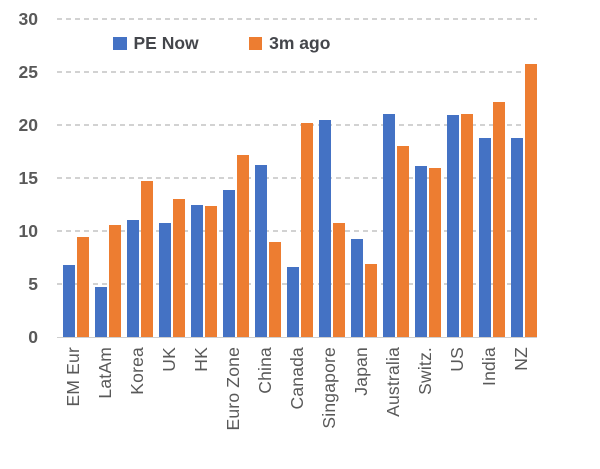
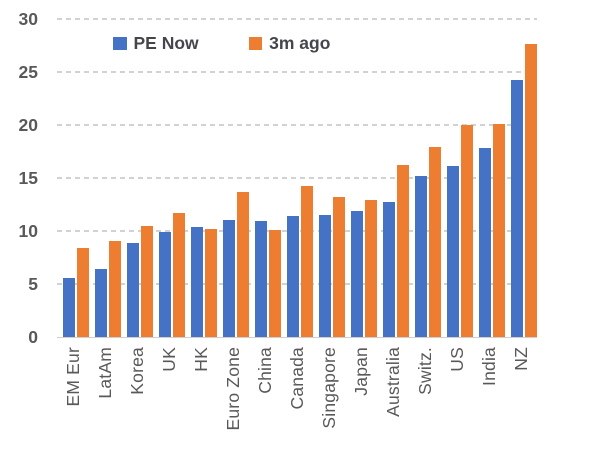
PE Now/EM Eur: 6.8 -> 5.6
3m ago/EM Eur: 9.4 -> 8.4
PE Now/LatAm: 4.7 -> 6.4
3m ago/LatAm: 10.6 -> 9.1
PE Now/Korea: 11.0 -> 8.9
3m ago/Korea: 14.7 -> 10.5
PE Now/UK: 10.8 -> 9.9
3m ago/UK: 13.0 -> 11.7
PE Now/HK: 12.5 -> 10.4
3m ago/HK: 12.4 -> 10.2
PE Now/Euro Zone: 13.9 -> 11.0
3m ago/Euro Zone: 17.2 -> 13.7
PE Now/China: 16.2 -> 10.9
3m ago/China: 9.0 -> 10.1
PE Now/Canada: 6.6 -> 11.4
3m ago/Canada: 20.2 -> 14.2
PE Now/Singapore: 20.5 -> 11.5
3m ago/Singapore: 10.8 -> 13.2
PE Now/Japan: 9.2 -> 11.9
3m ago/Japan: 6.9 -> 12.9
PE Now/Australia: 21.0 -> 12.7
3m ago/Australia: 18.0 -> 16.2
PE Now/Switz.: 16.1 -> 15.2
3m ago/Switz.: 15.9 -> 17.9
PE Now/US: 20.9 -> 16.1
3m ago/US: 21.0 -> 20.0
PE Now/India: 18.8 -> 17.8
3m ago/India: 22.2 -> 20.1
PE Now/NZ: 18.8 -> 24.2
3m ago/NZ: 25.8 -> 27.6
